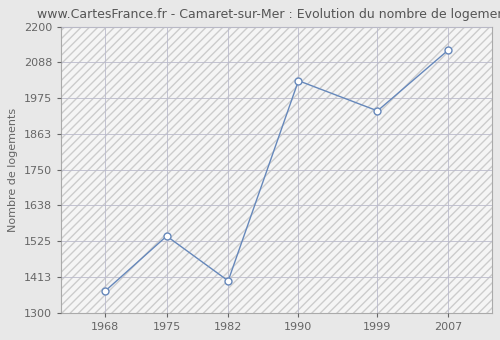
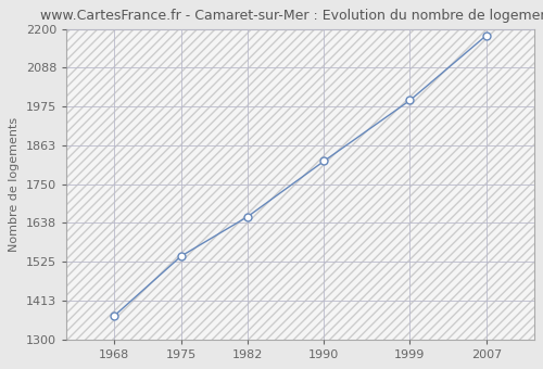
1982: 1400 -> 1656
1990: 2030 -> 1817
1999: 1935 -> 1993
2007: 2125 -> 2181
